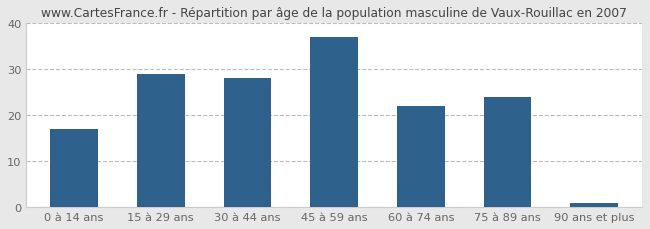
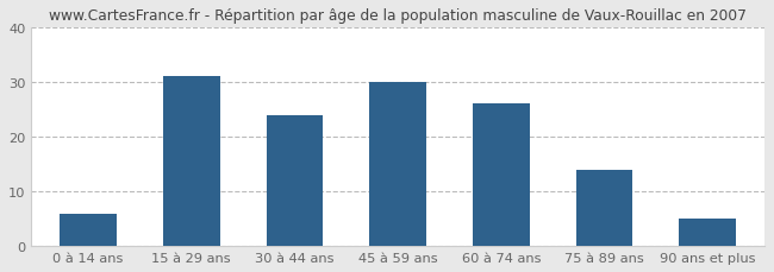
0 à 14 ans: 17 -> 6
15 à 29 ans: 29 -> 31
30 à 44 ans: 28 -> 24
45 à 59 ans: 37 -> 30
60 à 74 ans: 22 -> 26
75 à 89 ans: 24 -> 14
90 ans et plus: 1 -> 5
